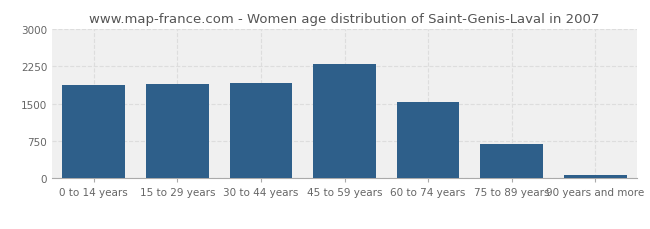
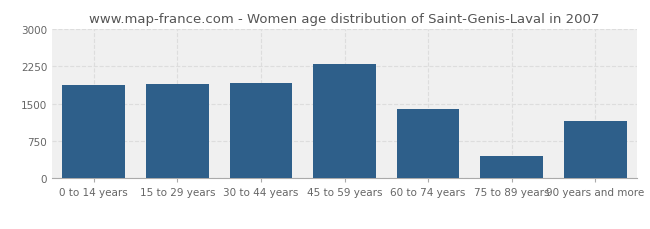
60 to 74 years: 1530 -> 1400
75 to 89 years: 690 -> 450
90 years and more: 80 -> 1150
